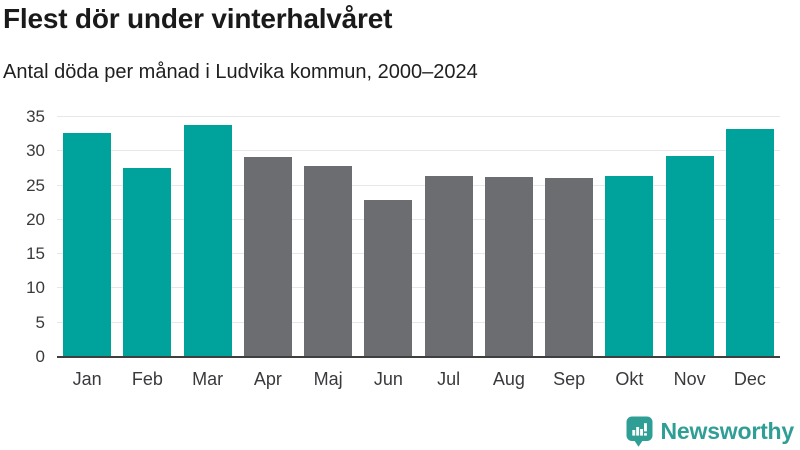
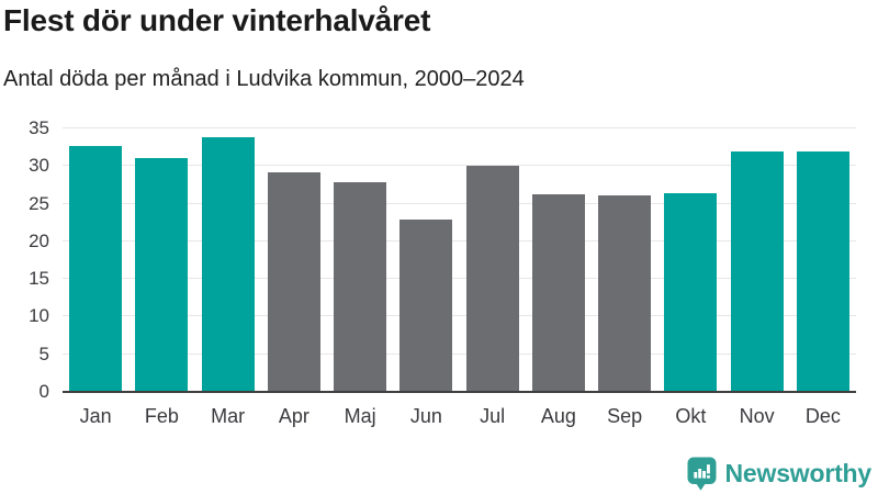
Feb: 28 -> 31
Jul: 26 -> 30
Nov: 29 -> 32
Dec: 33 -> 32
